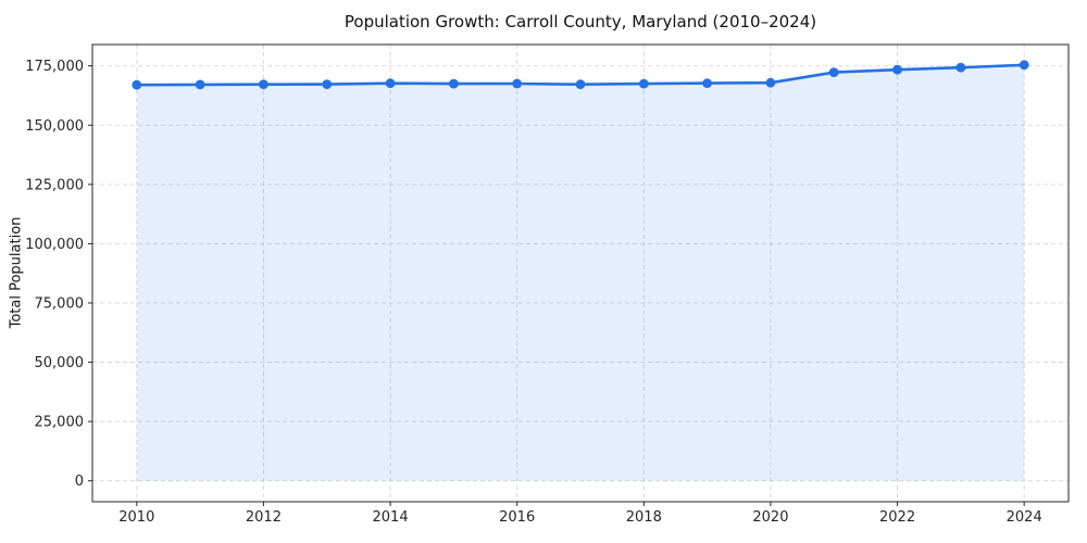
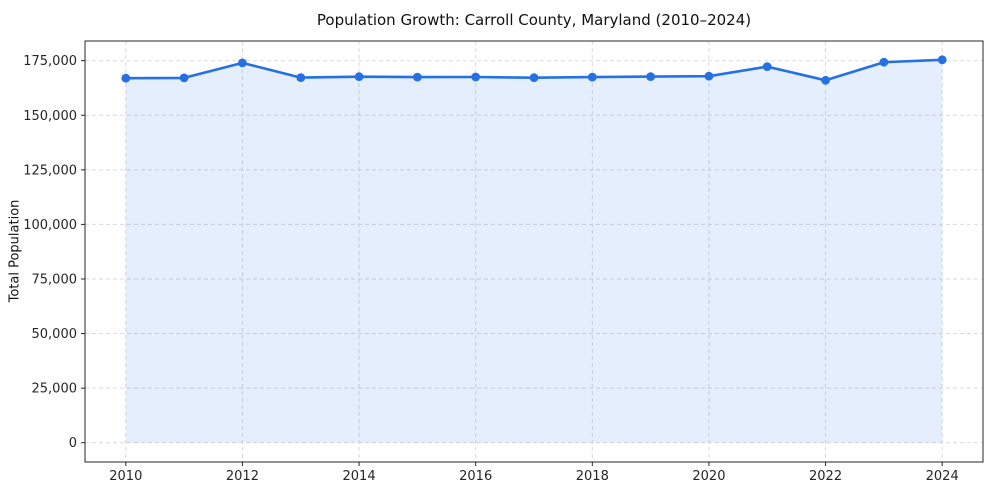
2012: 167000 -> 174000
2022: 173000 -> 166000
